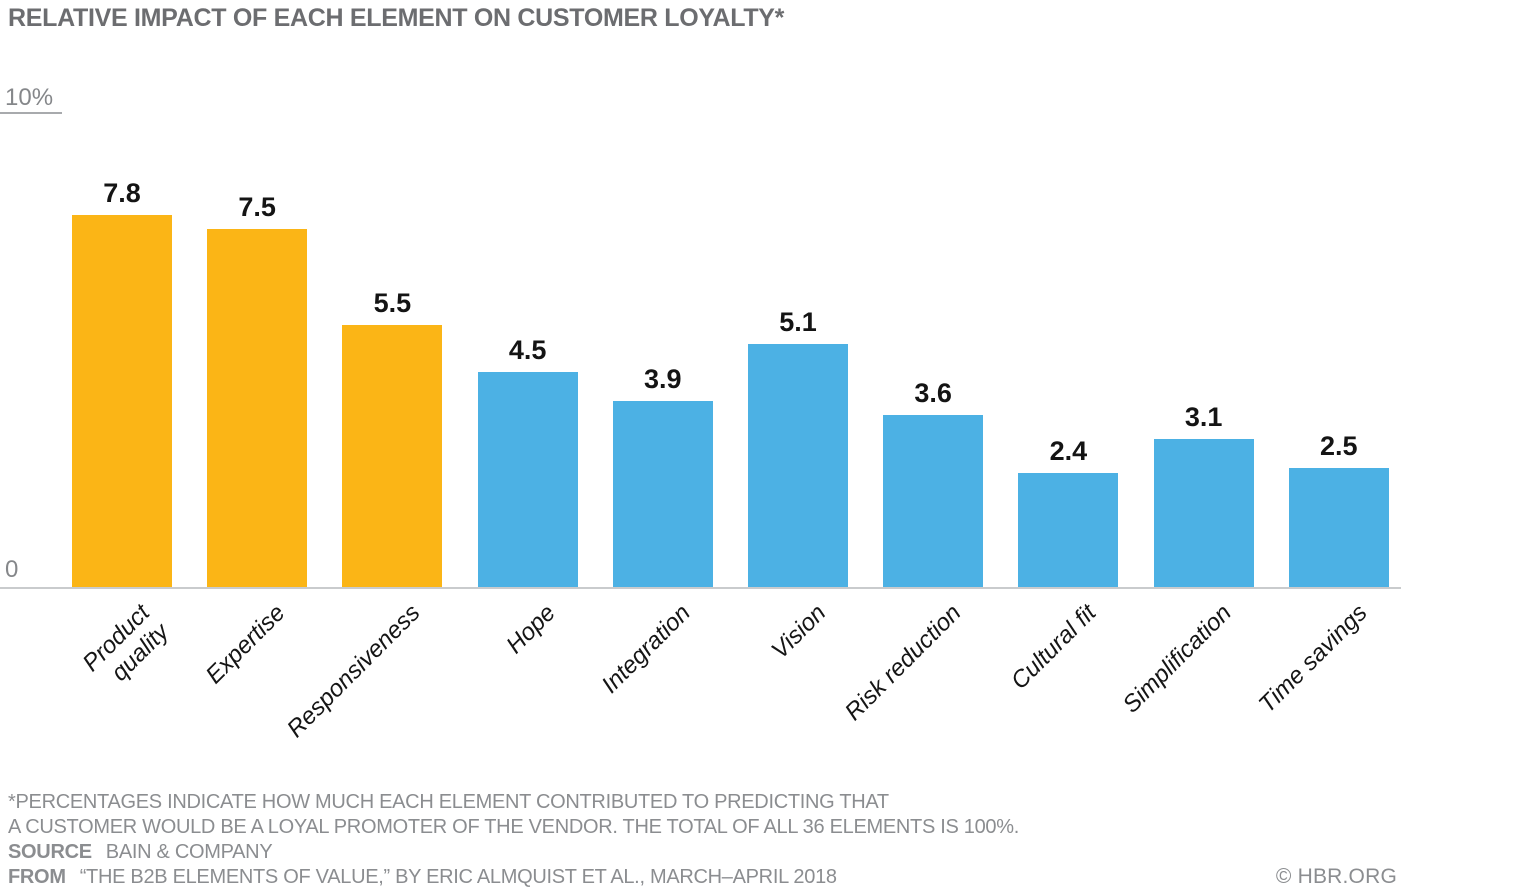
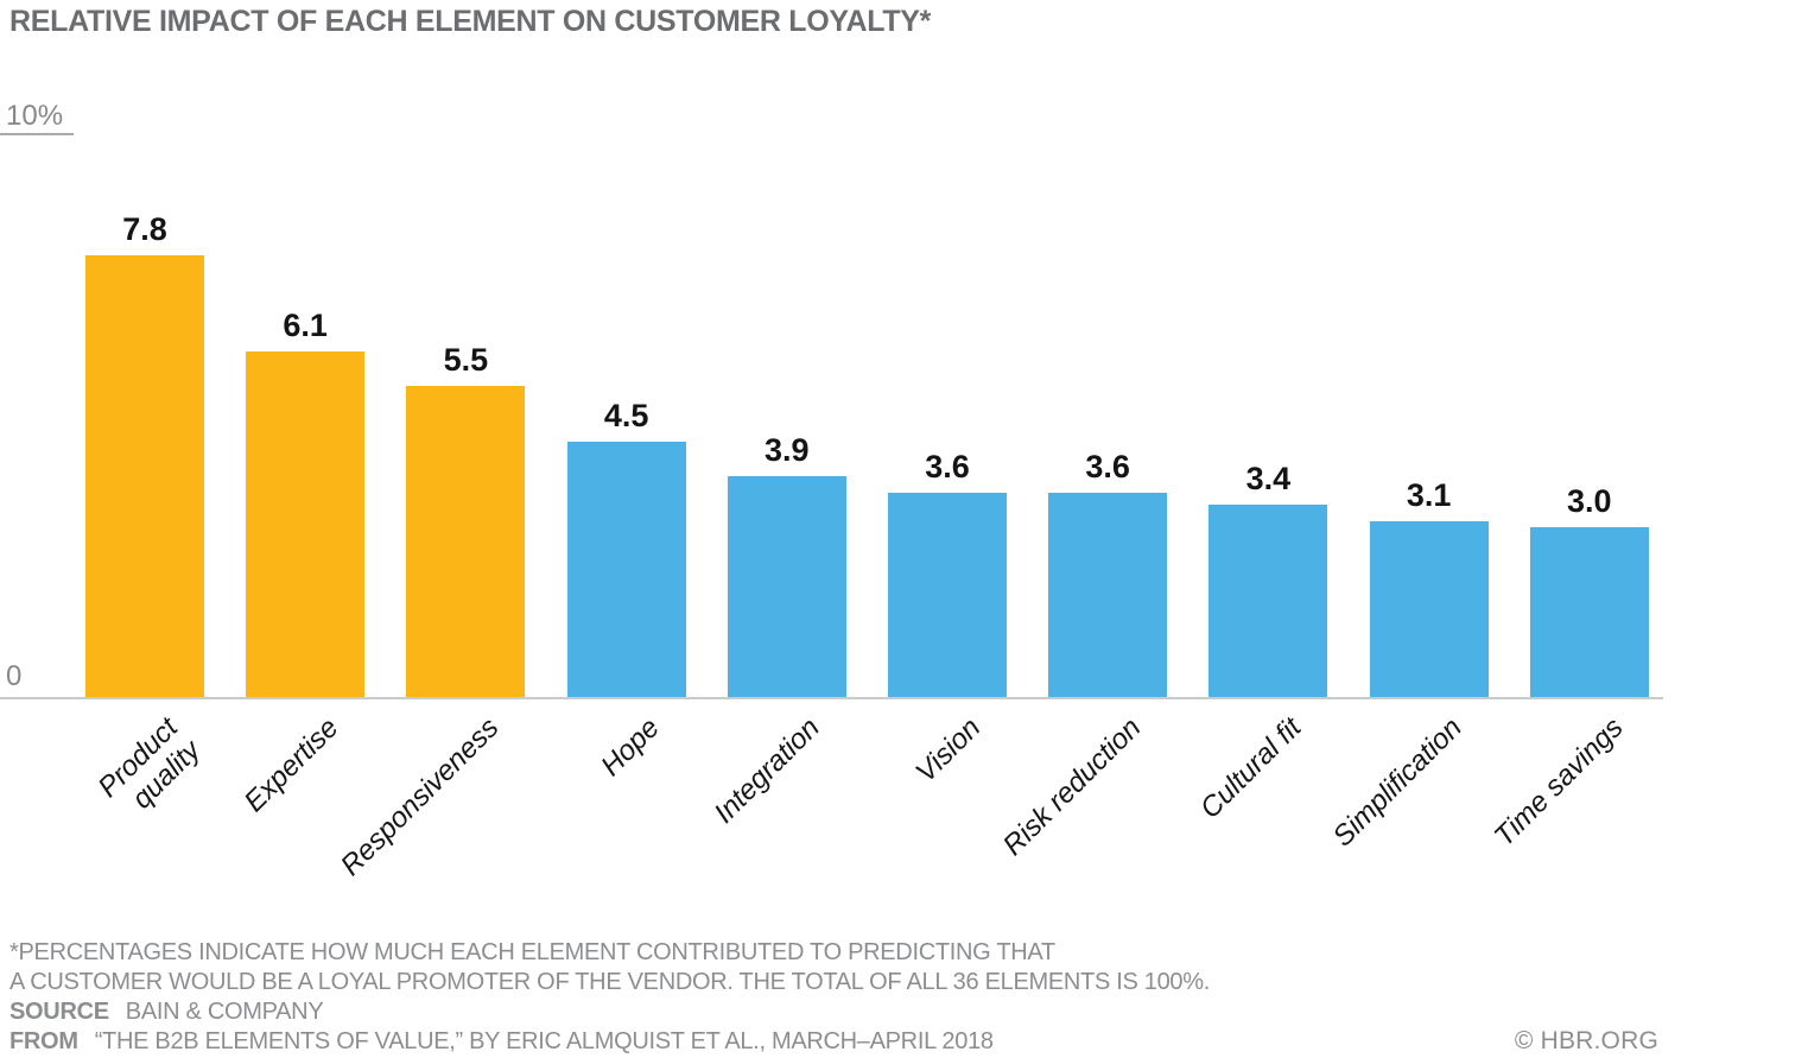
Expertise: 7.5 -> 6.1
Vision: 5.1 -> 3.6
Cultural fit: 2.4 -> 3.4
Time savings: 2.5 -> 3.0
